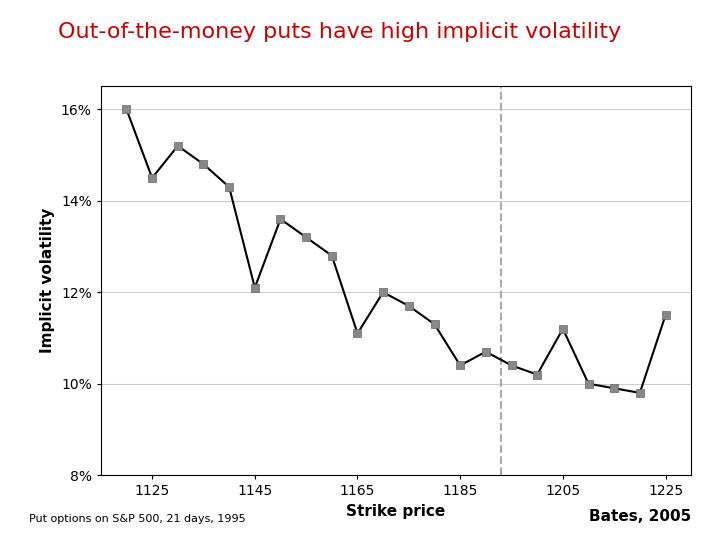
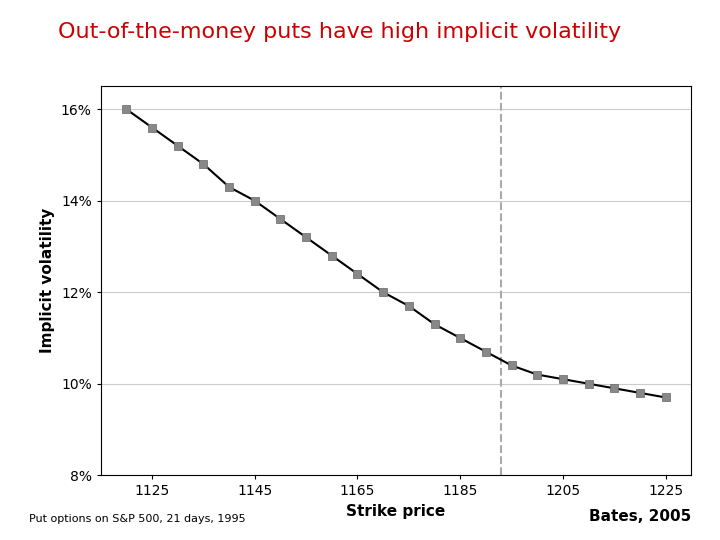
1125: 14.5% -> 15.6%
1145: 12.1% -> 14.0%
1165: 11.1% -> 12.4%
1185: 10.4% -> 11.0%
1205: 11.2% -> 10.1%
1225: 11.5% -> 9.7%
